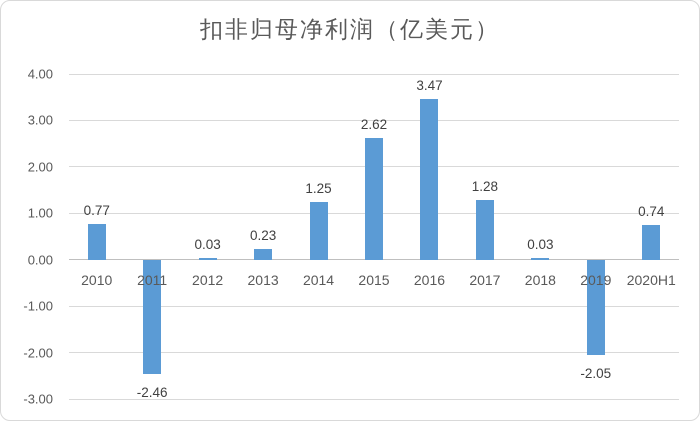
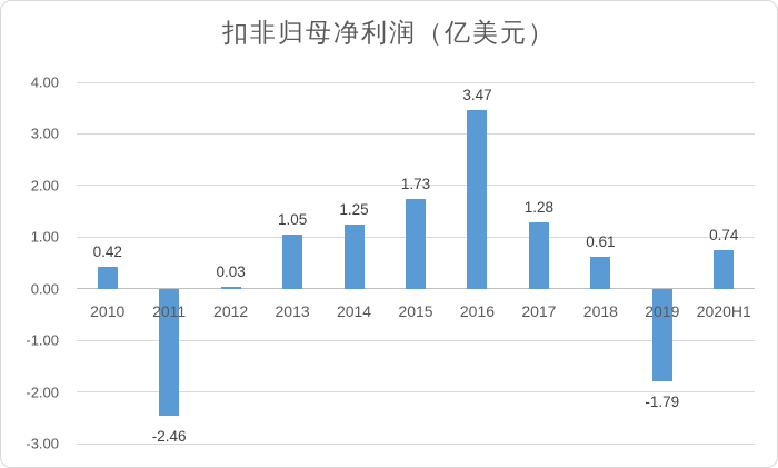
2010: 0.77 -> 0.42
2013: 0.23 -> 1.05
2015: 2.62 -> 1.73
2018: 0.03 -> 0.61
2019: -2.05 -> -1.79
